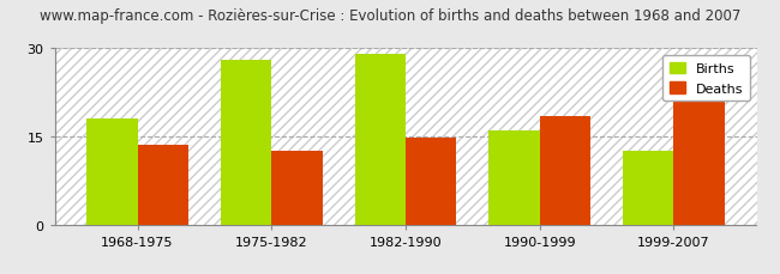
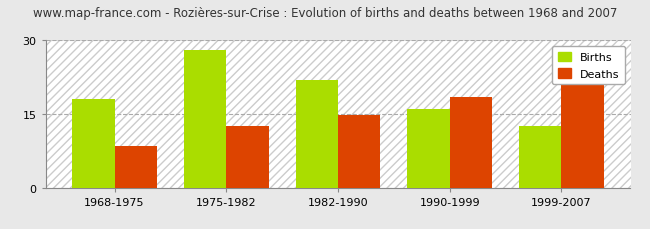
Deaths/1968-1975: 13.5 -> 8.5
Births/1982-1990: 29.0 -> 22.0
